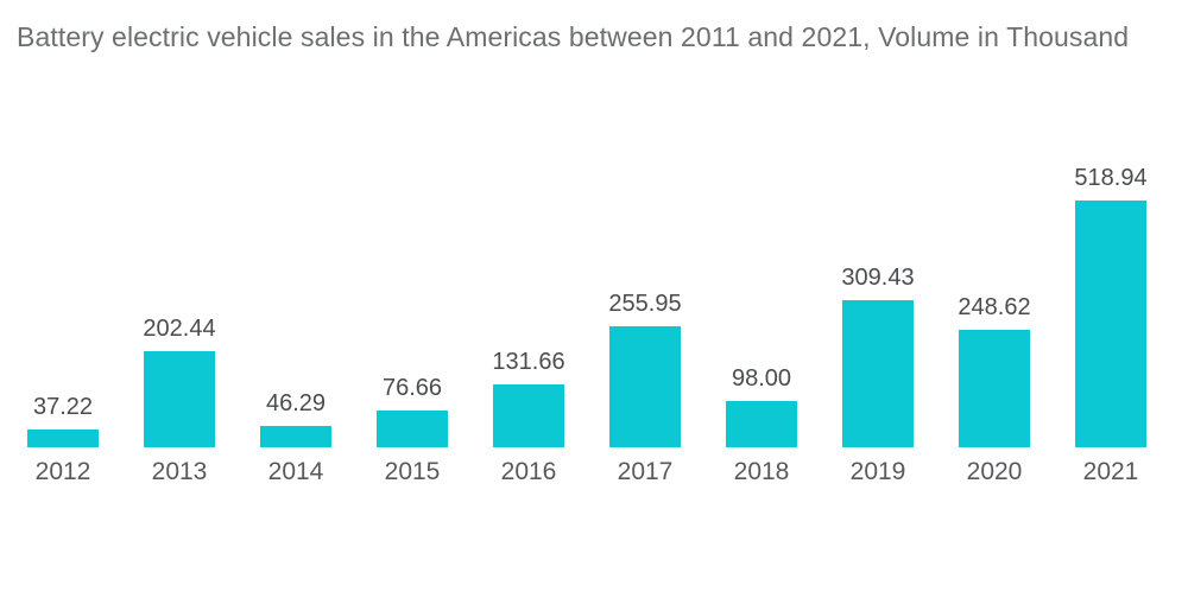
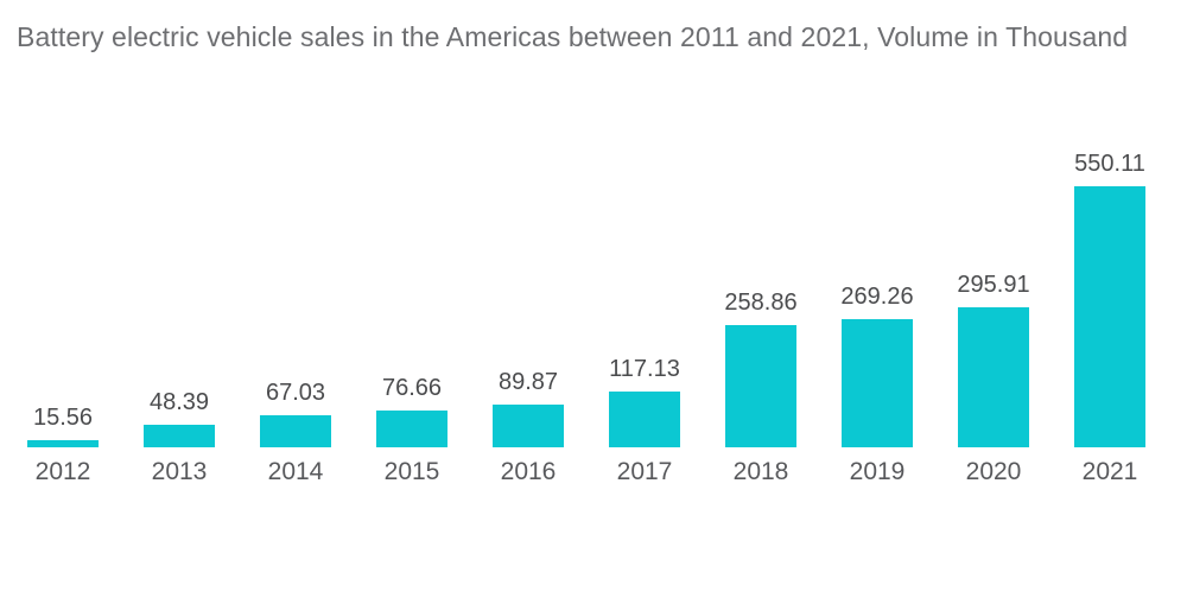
2012: 37.22 -> 15.56
2013: 202.44 -> 48.39
2014: 46.29 -> 67.03
2016: 131.66 -> 89.87
2017: 255.95 -> 117.13
2018: 98.00 -> 258.86
2019: 309.43 -> 269.26
2020: 248.62 -> 295.91
2021: 518.94 -> 550.11
